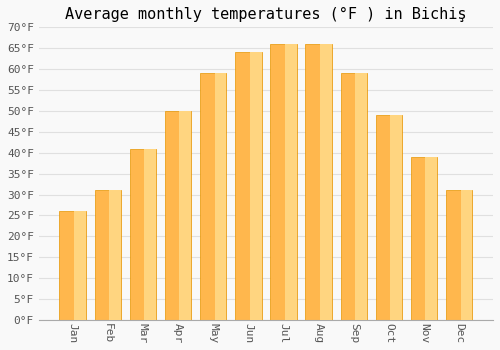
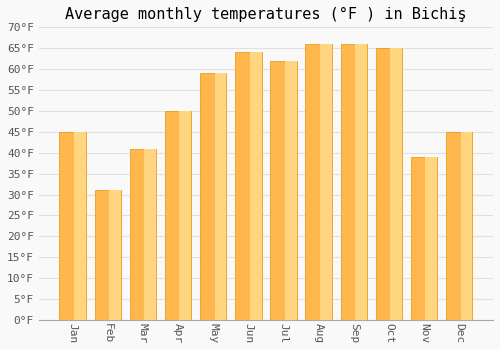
Jan: 26°F -> 45°F
Jul: 66°F -> 62°F
Sep: 59°F -> 66°F
Oct: 49°F -> 65°F
Dec: 31°F -> 45°F
